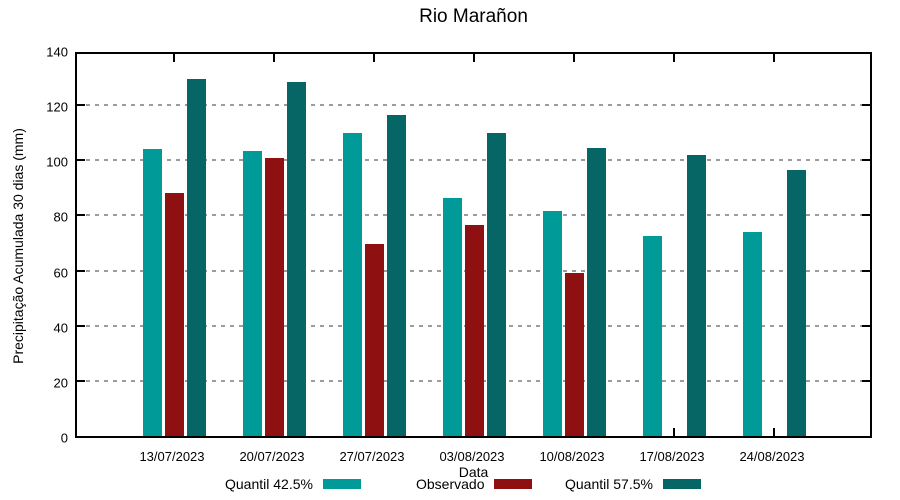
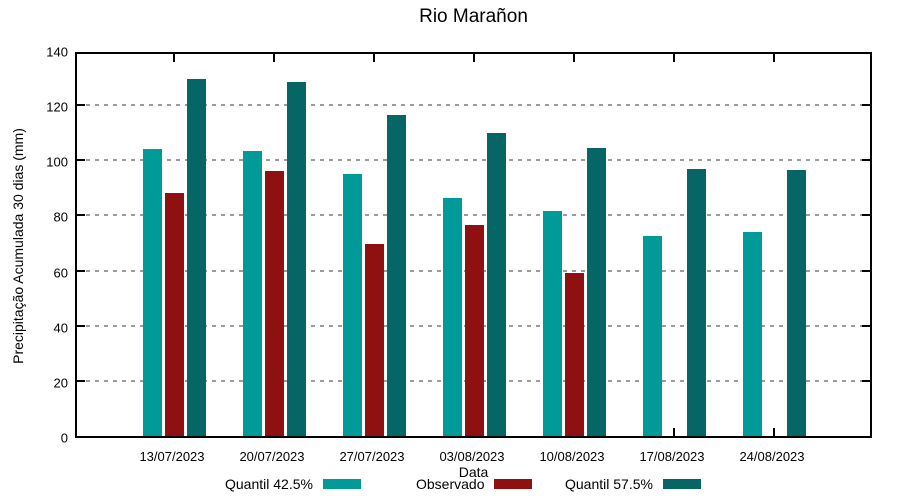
Observado/20/07/2023: 101 -> 96
Quantil 42.5%/27/07/2023: 110 -> 95
Quantil 57.5%/17/08/2023: 102 -> 97
